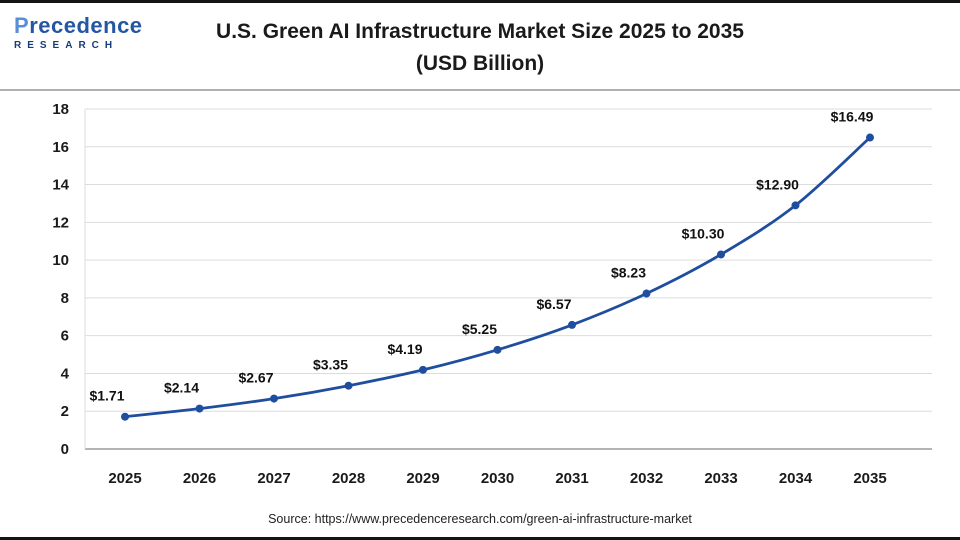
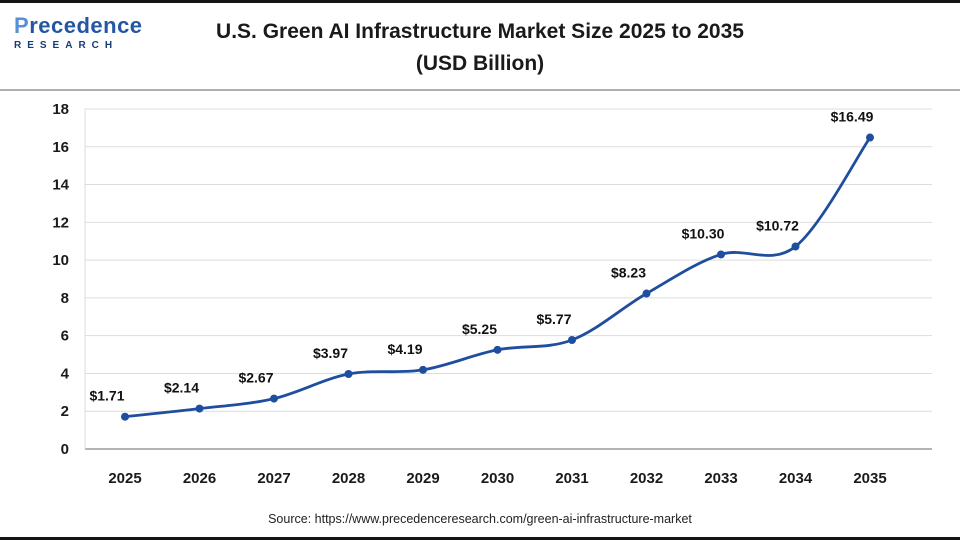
2028: $3.35 -> $3.97
2031: $6.57 -> $5.77
2034: $12.90 -> $10.72
